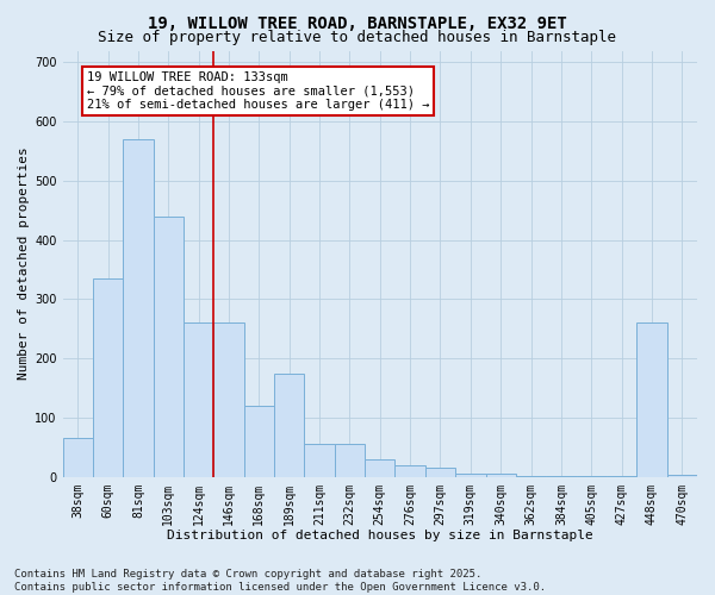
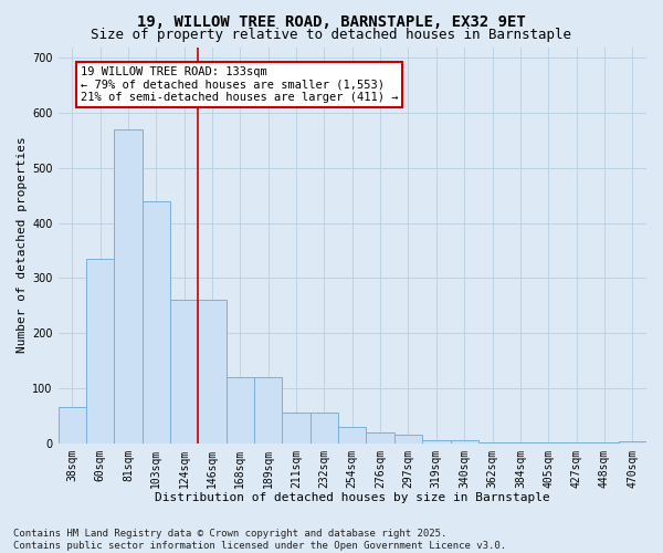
189sqm: 175 -> 120
448sqm: 260 -> 1
